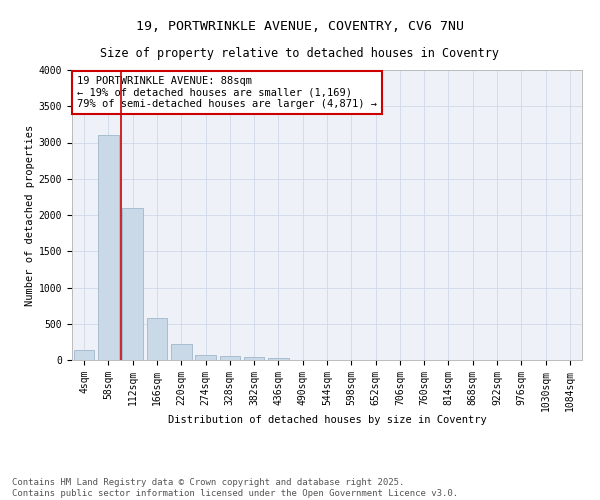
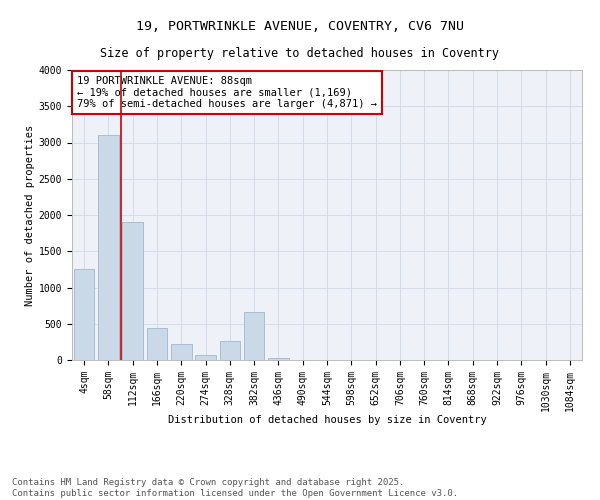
4sqm: 140 -> 1260
112sqm: 2100 -> 1900
166sqm: 580 -> 440
328sqm: 50 -> 260
382sqm: 40 -> 660
